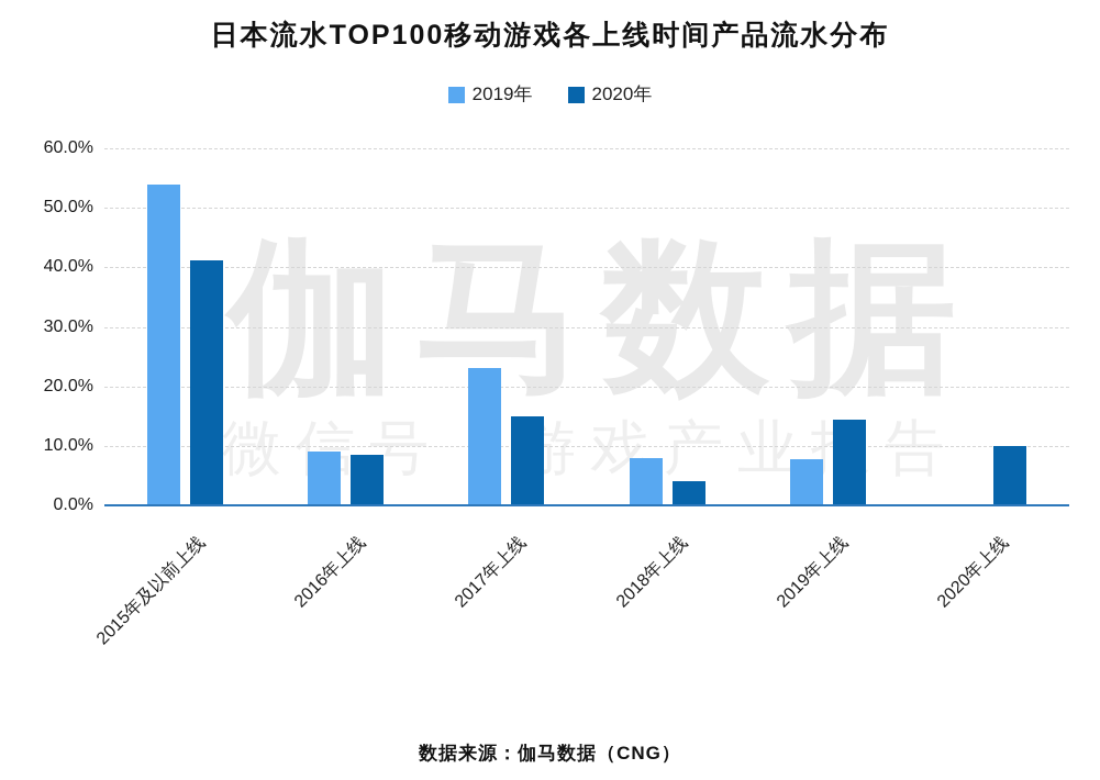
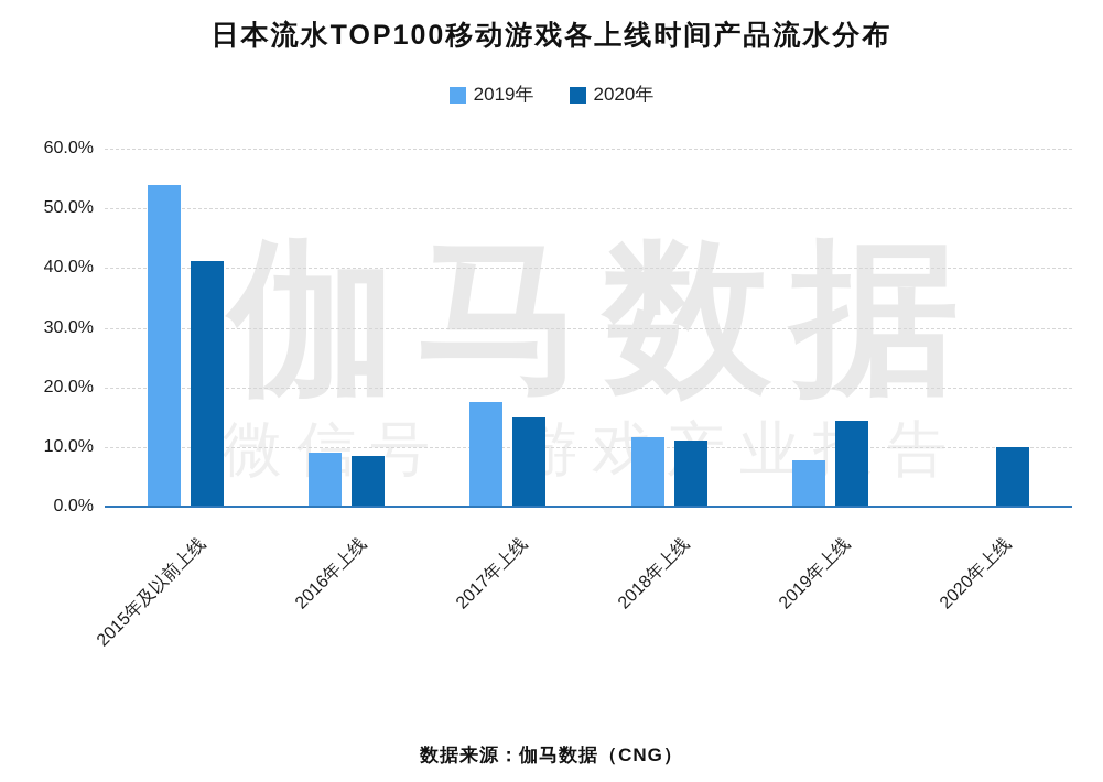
2019年/2017年上线: 23% -> 18%
2019年/2018年上线: 8% -> 12%
2020年/2018年上线: 4% -> 11%
